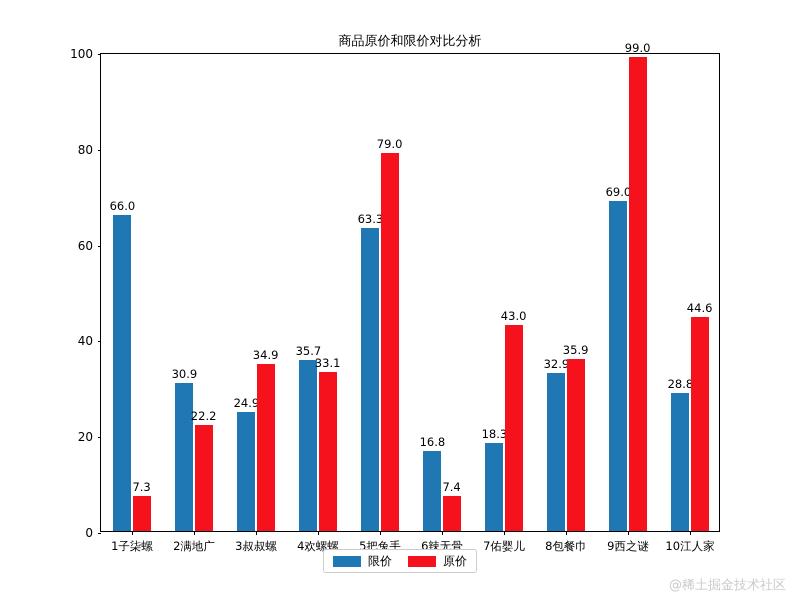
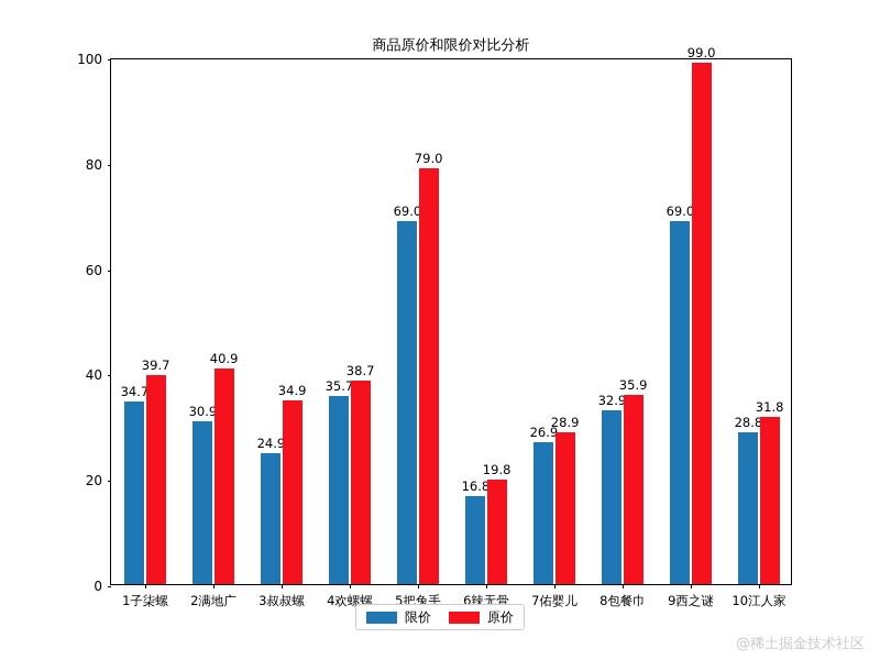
限价/1子柒螺: 66.0 -> 34.7
原价/1子柒螺: 7.3 -> 39.7
原价/2满地广: 22.2 -> 40.9
原价/4欢螺螺: 33.1 -> 38.7
限价/5把兔手: 63.3 -> 69.0
原价/6辣无骨: 7.4 -> 19.8
限价/7佑婴儿: 18.3 -> 26.9
原价/7佑婴儿: 43.0 -> 28.9
原价/10江人家: 44.6 -> 31.8
